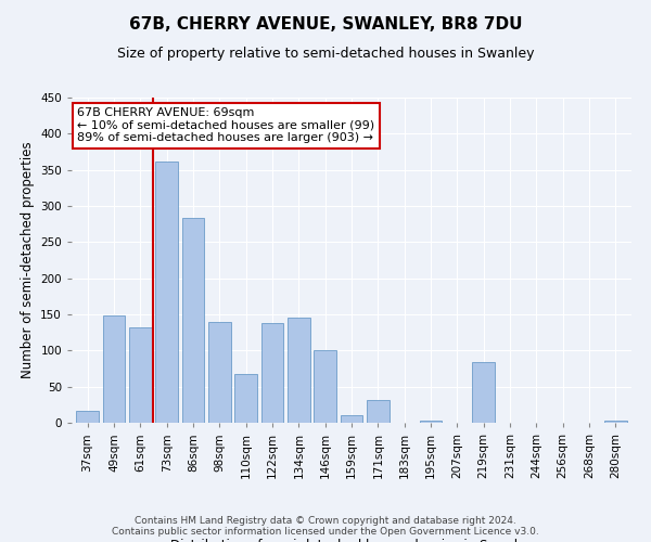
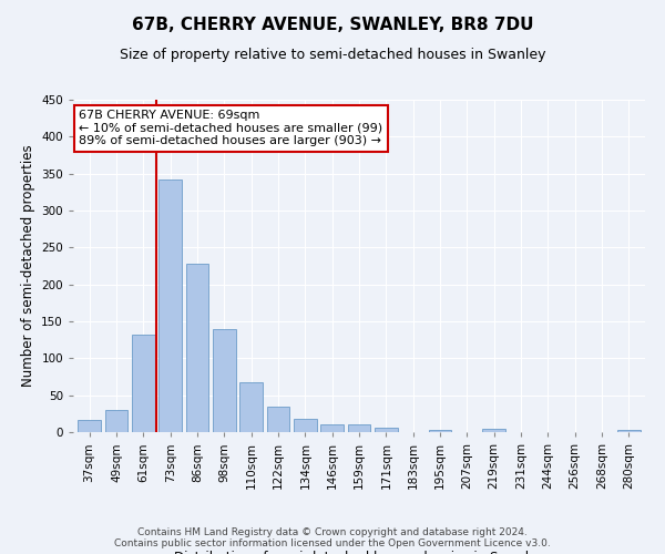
49sqm: 148 -> 30
73sqm: 362 -> 342
86sqm: 284 -> 228
122sqm: 138 -> 35
134sqm: 146 -> 18
146sqm: 100 -> 11
171sqm: 32 -> 6
219sqm: 84 -> 5
